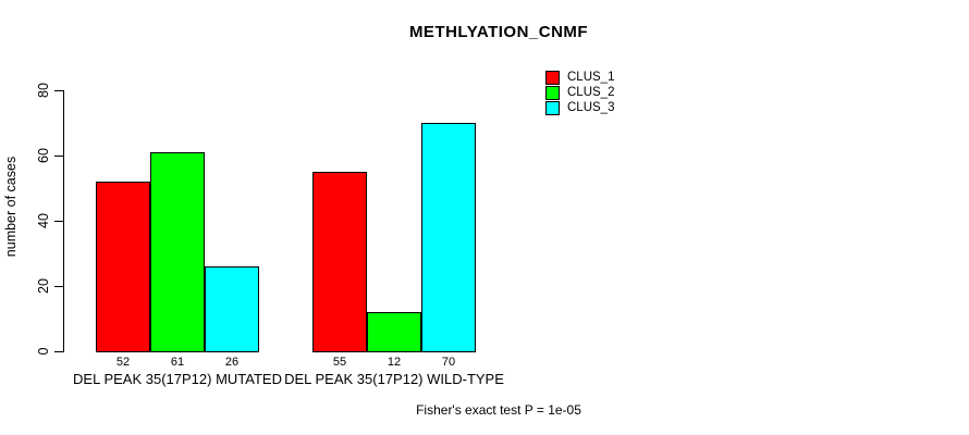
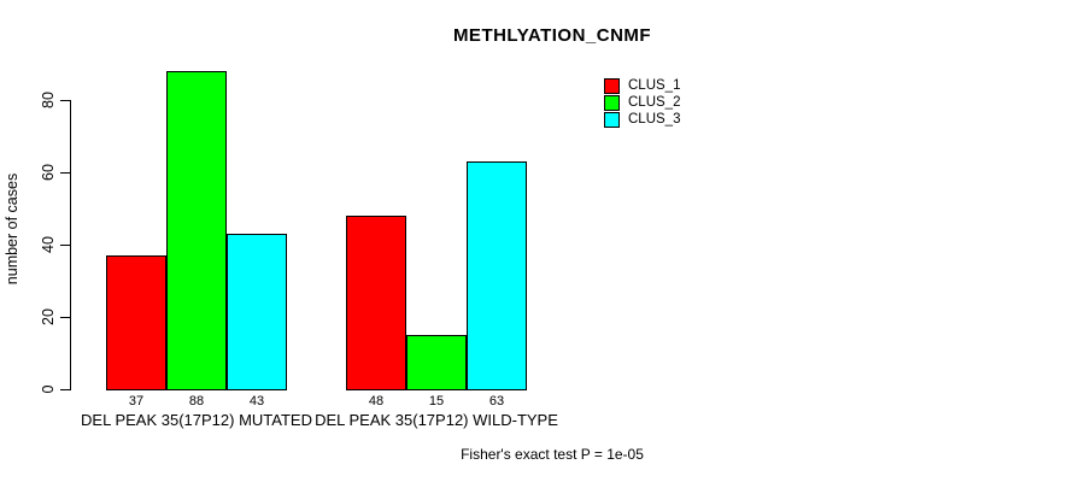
CLUS_1/DEL PEAK 35(17P12) MUTATED: 52 -> 37
CLUS_2/DEL PEAK 35(17P12) MUTATED: 61 -> 88
CLUS_3/DEL PEAK 35(17P12) MUTATED: 26 -> 43
CLUS_1/DEL PEAK 35(17P12) WILD-TYPE: 55 -> 48
CLUS_2/DEL PEAK 35(17P12) WILD-TYPE: 12 -> 15
CLUS_3/DEL PEAK 35(17P12) WILD-TYPE: 70 -> 63
